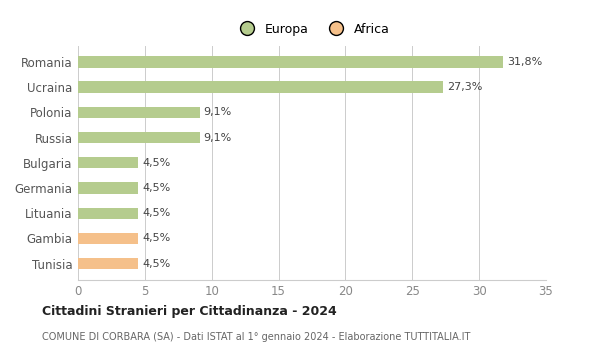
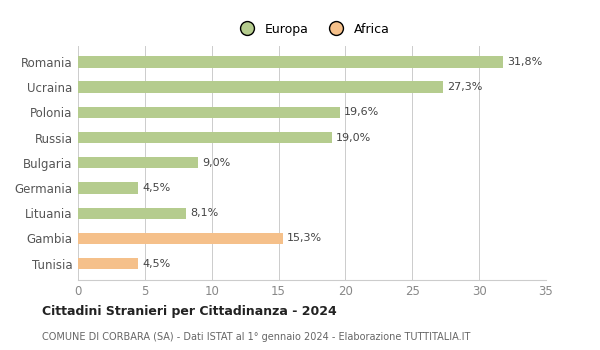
Polonia: 9,1% -> 19,6%
Russia: 9,1% -> 19,0%
Bulgaria: 4,5% -> 9,0%
Lituania: 4,5% -> 8,1%
Gambia: 4,5% -> 15,3%
